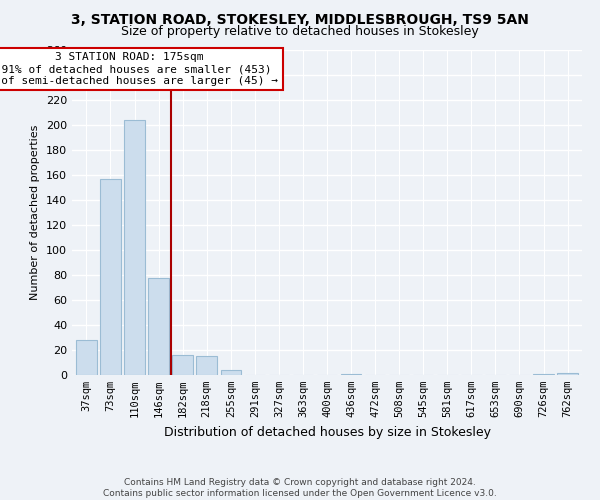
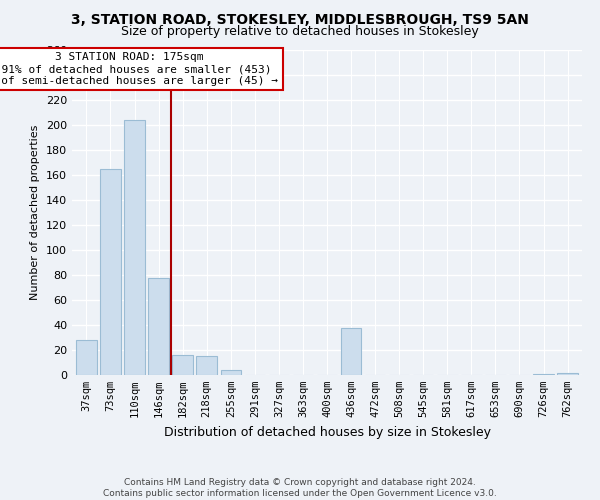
73sqm: 157 -> 165
436sqm: 1 -> 38
